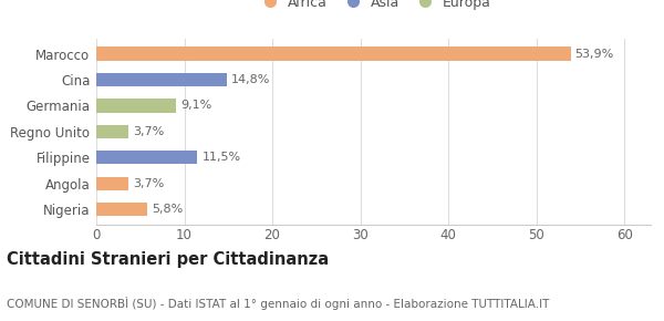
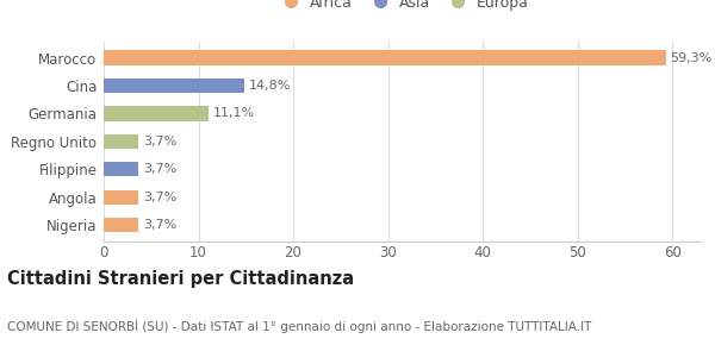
Marocco: 53,9% -> 59,3%
Germania: 9,1% -> 11,1%
Filippine: 11,5% -> 3,7%
Nigeria: 5,8% -> 3,7%
